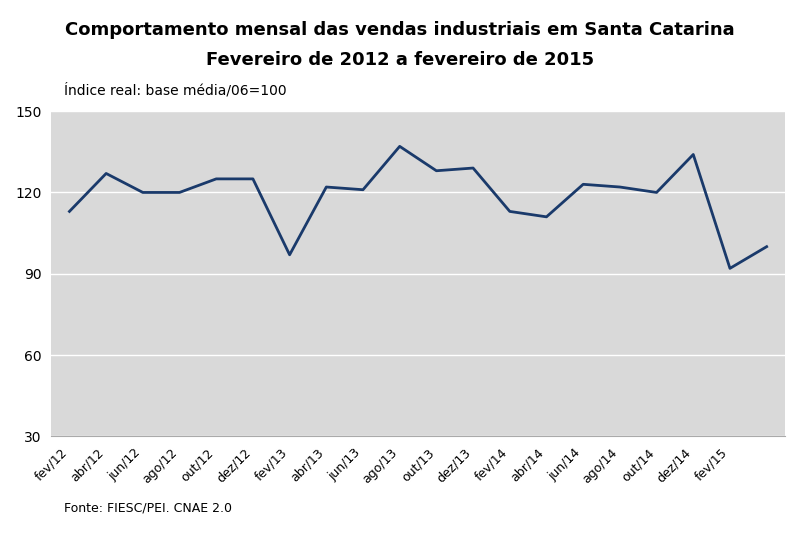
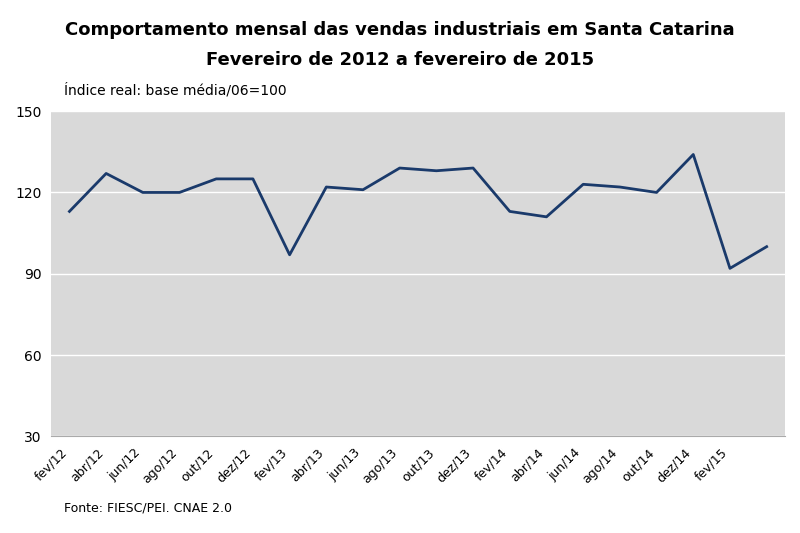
ago/13: 137 -> 129
